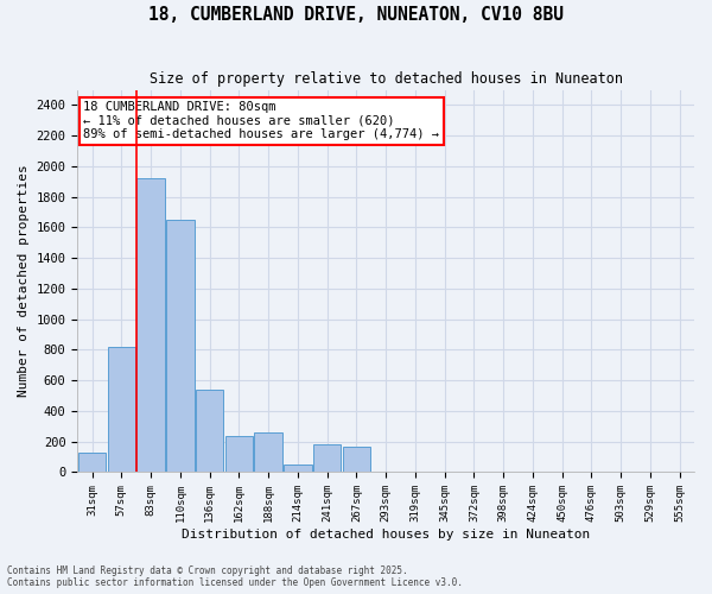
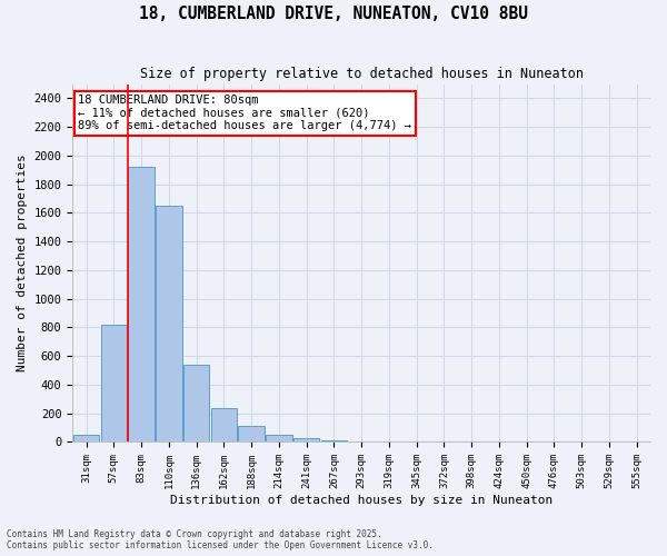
31sqm: 130 -> 50
188sqm: 260 -> 120
241sqm: 180 -> 30
267sqm: 170 -> 20
